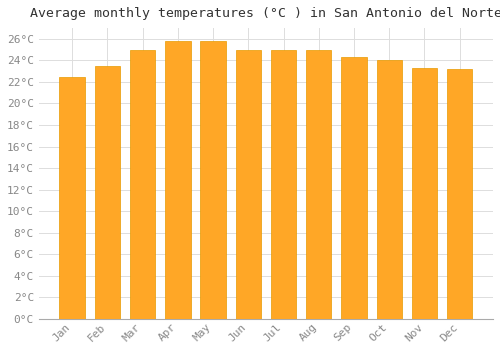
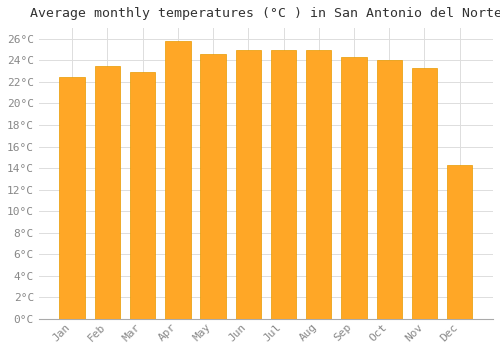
Mar: 25.0°C -> 22.9°C
May: 25.8°C -> 24.6°C
Dec: 23.2°C -> 14.3°C
